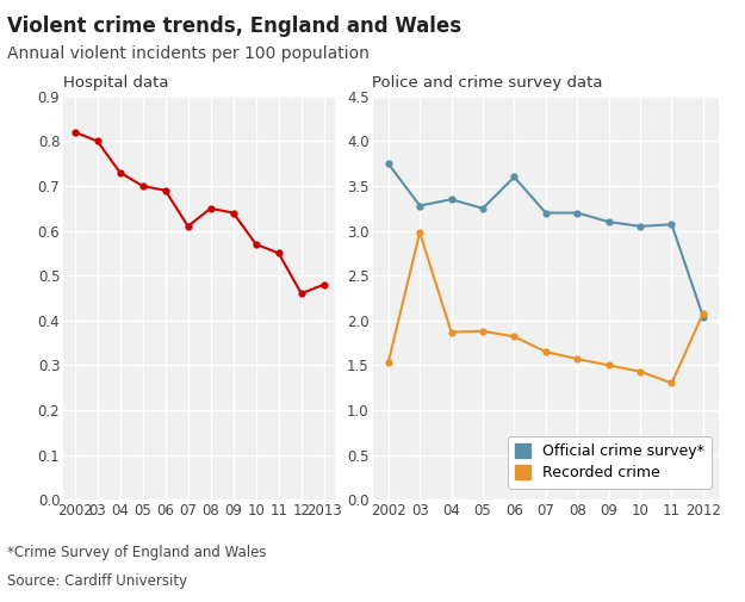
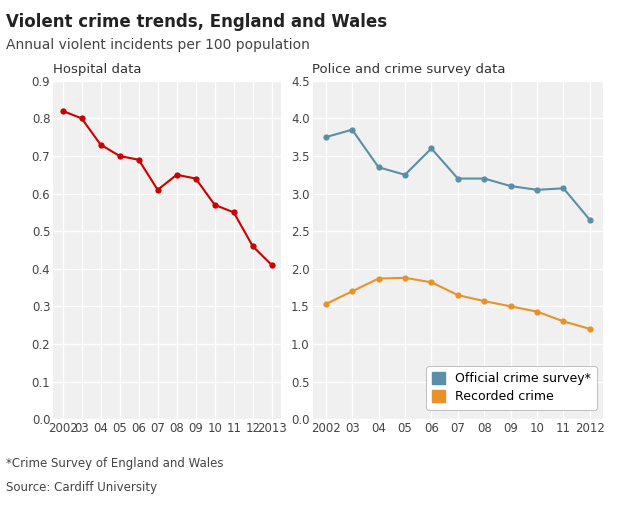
2013: 0.48 -> 0.41
Official crime survey*/03: 3.28 -> 3.85
Recorded crime/03: 2.98 -> 1.70
Official crime survey*/2012: 2.04 -> 2.65
Recorded crime/2012: 2.08 -> 1.20
